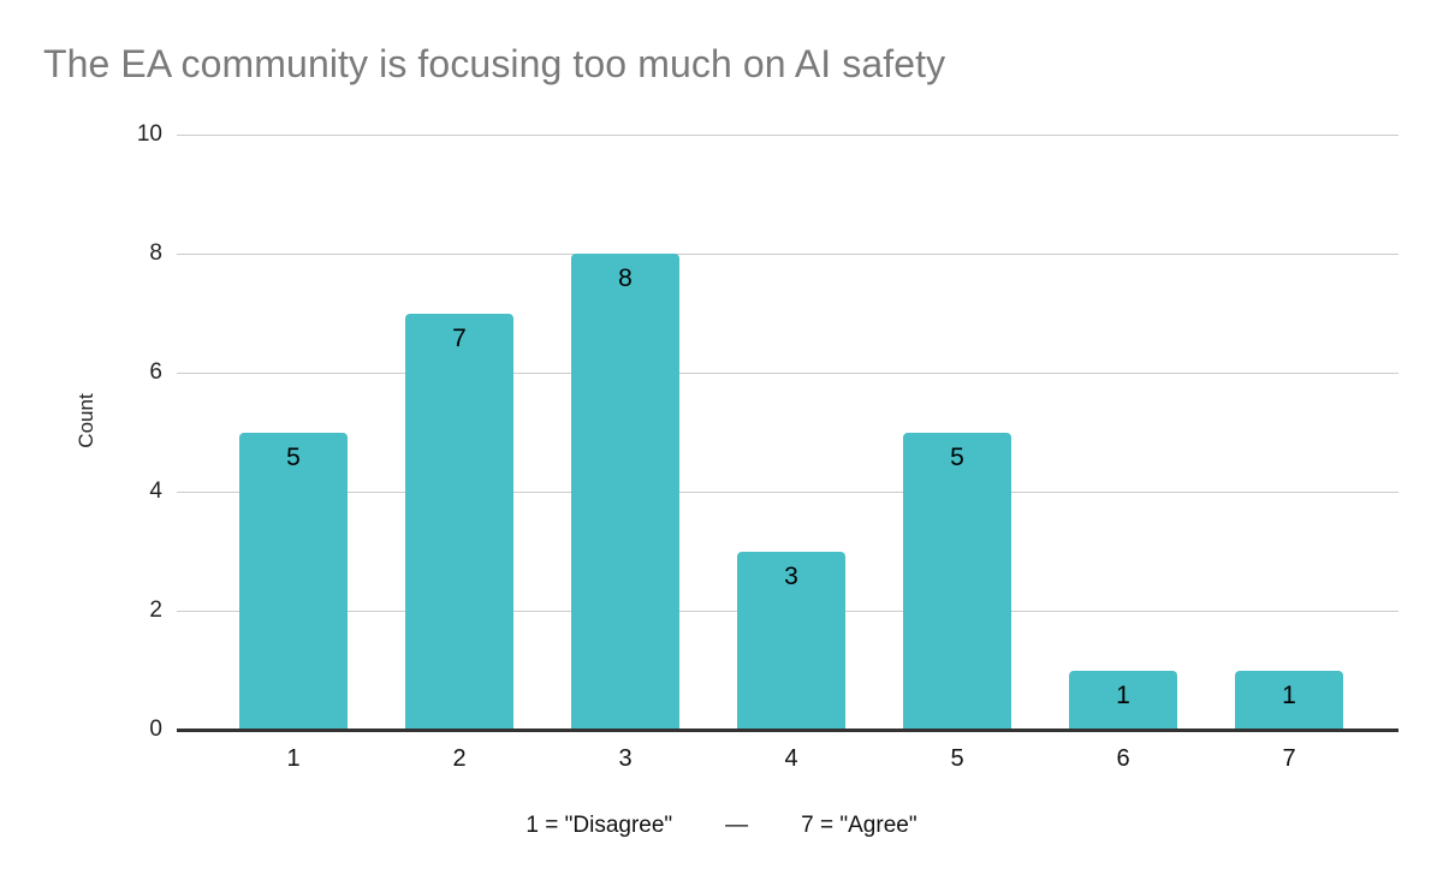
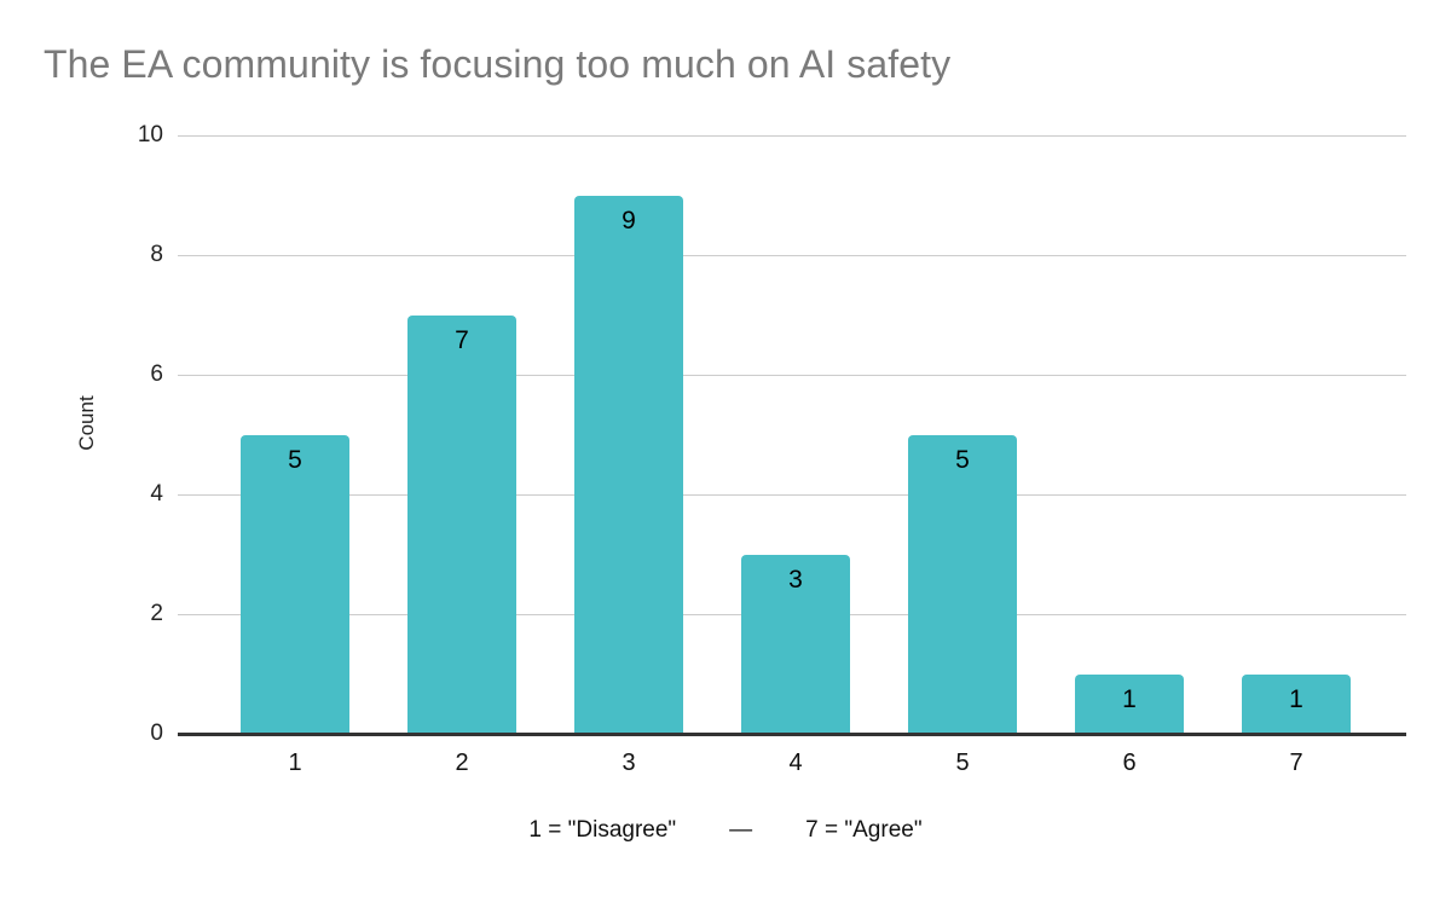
3: 8 -> 9
